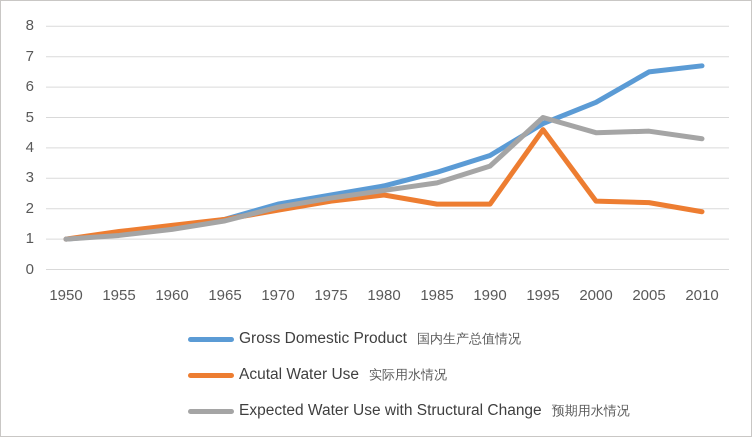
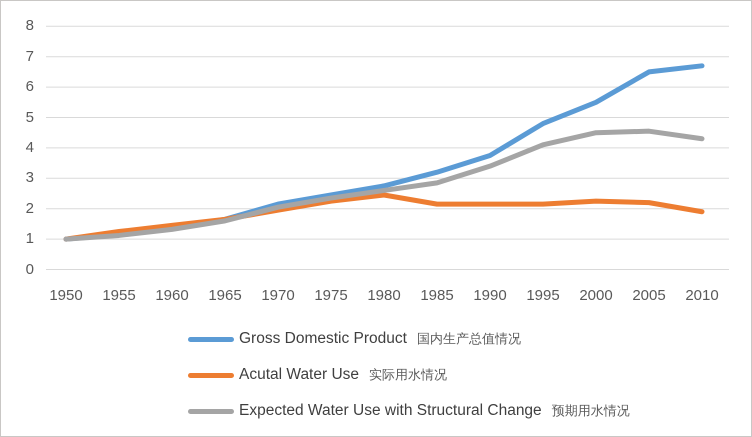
Acutal Water Use/1995: 4.6 -> 2.1
Expected Water Use with Structural Change/1995: 5.0 -> 4.1
